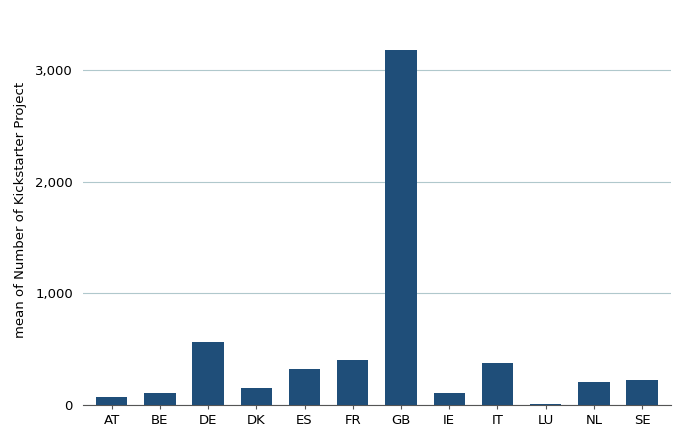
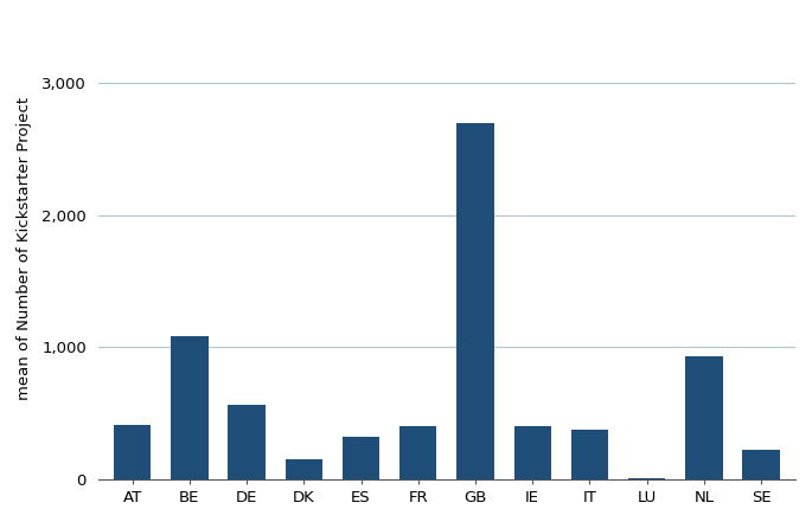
AT: 80 -> 410
BE: 110 -> 1,080
GB: 3,180 -> 2,690
IE: 100 -> 400
NL: 210 -> 930
